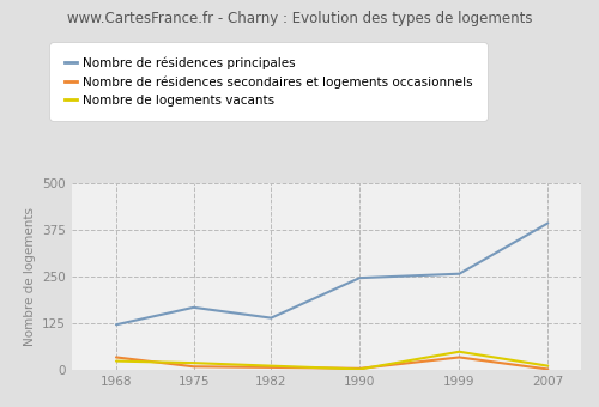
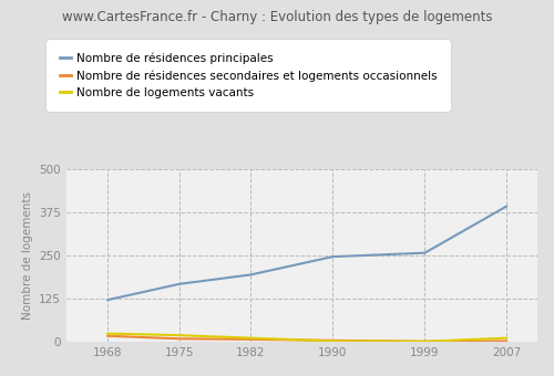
Nombre de résidences secondaires et logements occasionnels/1968: 35 -> 18
Nombre de résidences principales/1982: 140 -> 195
Nombre de résidences secondaires et logements occasionnels/1999: 35 -> 2
Nombre de logements vacants/1999: 50 -> 2
